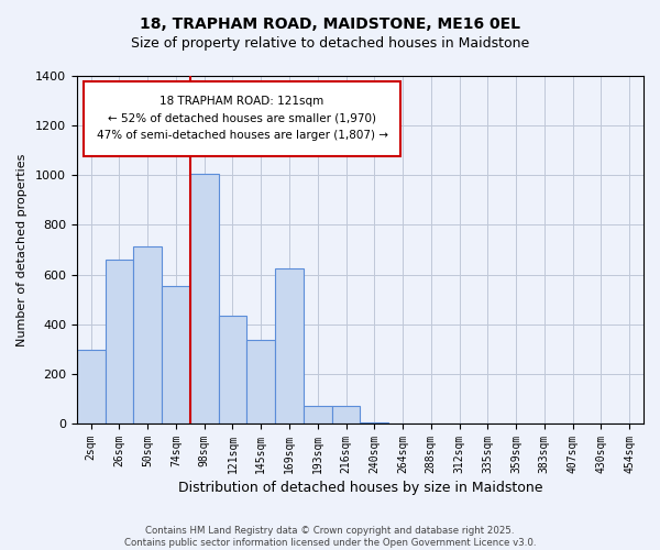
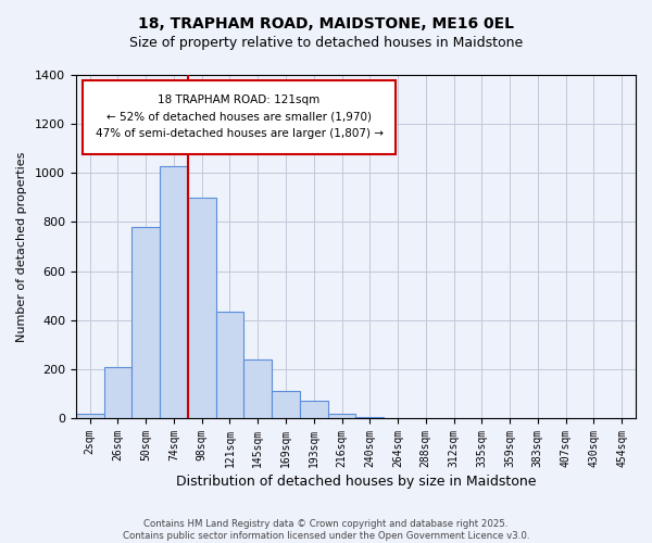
2sqm: 295 -> 20
26sqm: 660 -> 210
50sqm: 715 -> 780
74sqm: 555 -> 1030
98sqm: 1005 -> 900
145sqm: 335 -> 240
169sqm: 625 -> 110
216sqm: 70 -> 20
